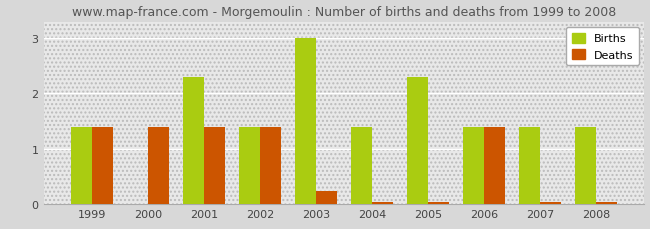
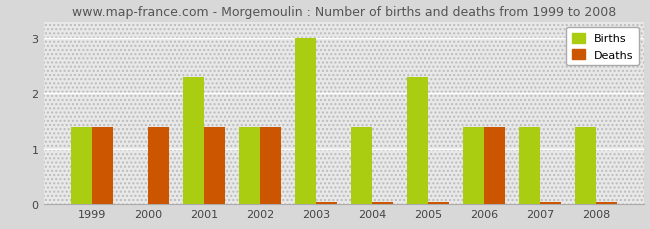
Deaths/2003: 0.24 -> 0.04
